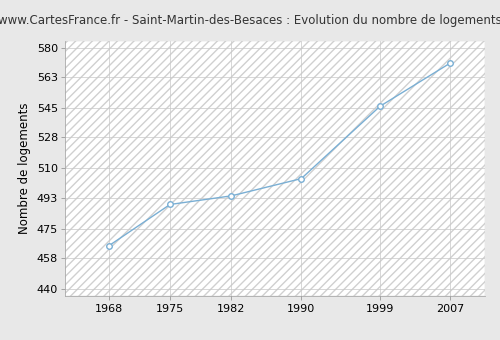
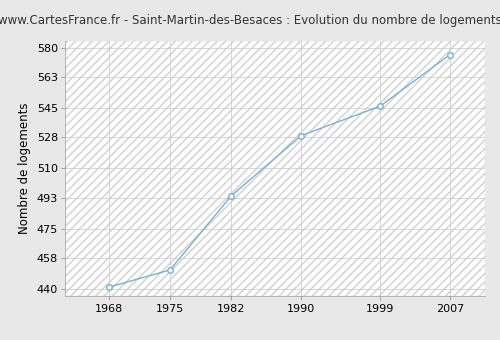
1968: 465 -> 441
1975: 489 -> 451
1990: 504 -> 529
2007: 571 -> 576
